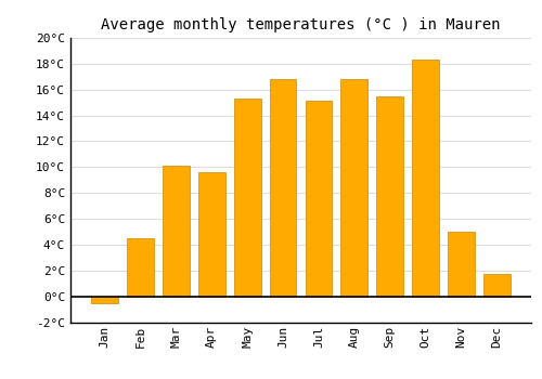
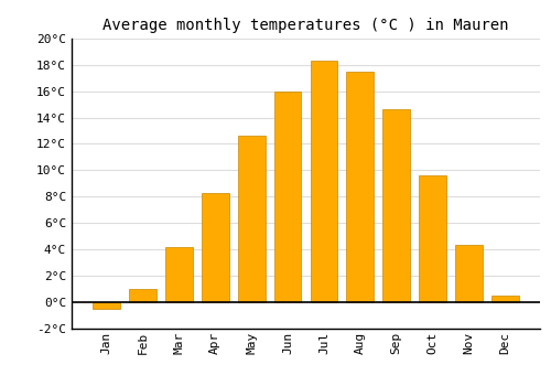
Feb: 4.5°C -> 1.0°C
Mar: 10.1°C -> 4.2°C
Apr: 9.6°C -> 8.3°C
May: 15.3°C -> 12.6°C
Jun: 16.8°C -> 16.0°C
Jul: 15.1°C -> 18.3°C
Aug: 16.8°C -> 17.5°C
Sep: 15.5°C -> 14.6°C
Oct: 18.3°C -> 9.6°C
Nov: 5.0°C -> 4.3°C
Dec: 1.7°C -> 0.5°C
